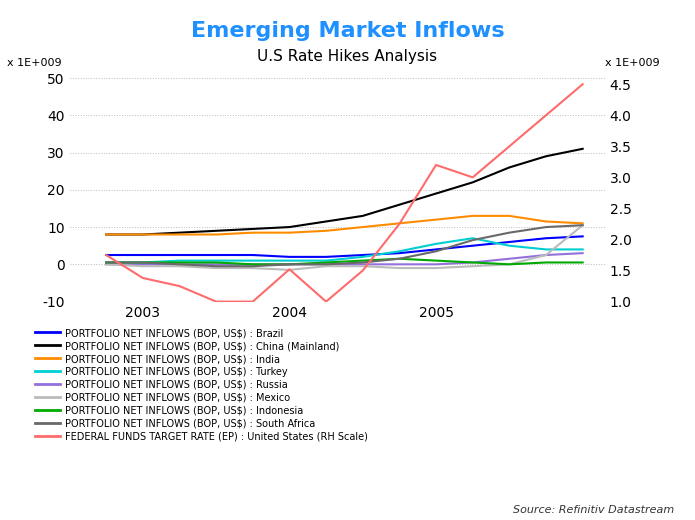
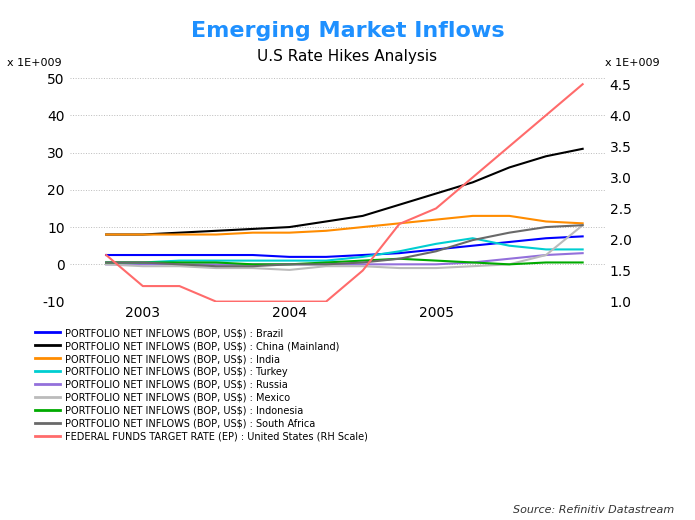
FEDERAL FUNDS TARGET RATE (EP) : United States (RH Scale)/2003: 1.38 -> 1.25
FEDERAL FUNDS TARGET RATE (EP) : United States (RH Scale)/2004: 1.52 -> 1.00
FEDERAL FUNDS TARGET RATE (EP) : United States (RH Scale)/2005: 3.20 -> 2.50
